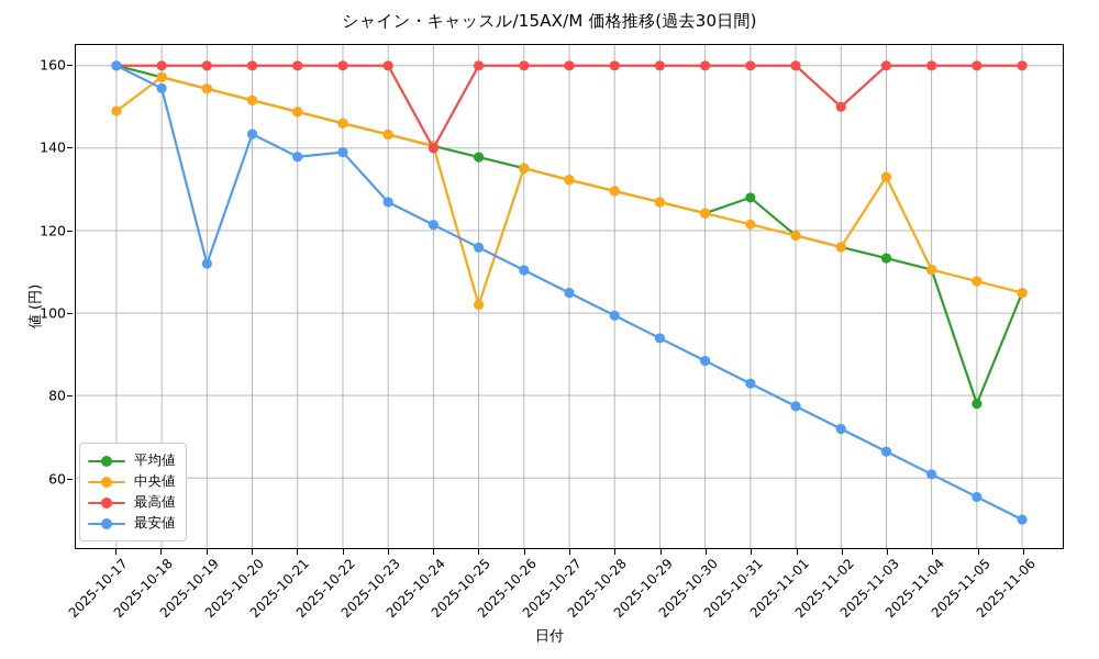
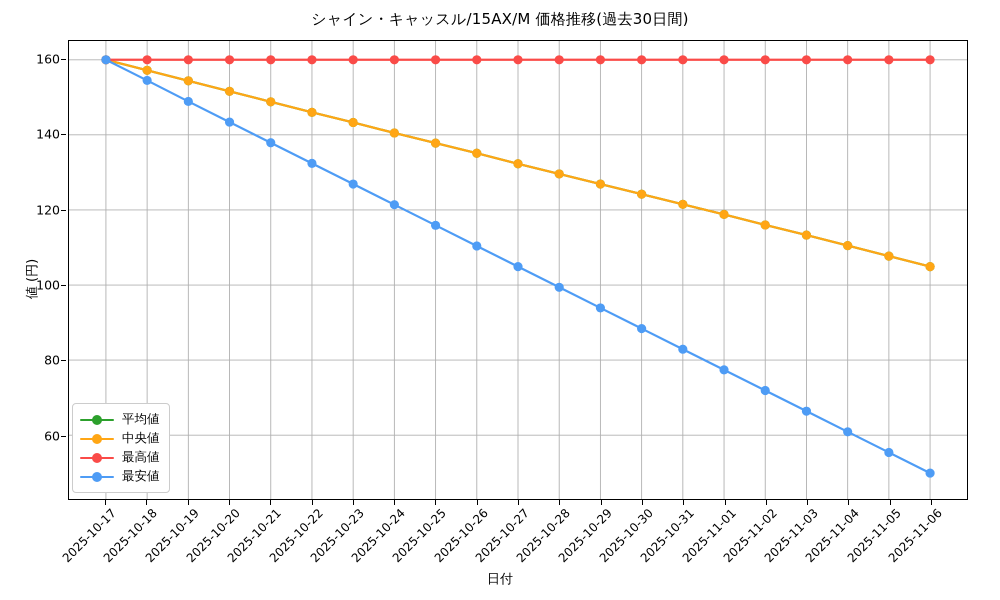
中央値/2025-10-17: 149 -> 160
最安値/2025-10-19: 112 -> 149
最安値/2025-10-22: 139 -> 132
最高値/2025-10-24: 140 -> 160
中央値/2025-10-25: 102 -> 138
平均値/2025-10-31: 128 -> 122
最高値/2025-11-02: 150 -> 160
中央値/2025-11-03: 133 -> 113
平均値/2025-11-05: 78 -> 108
